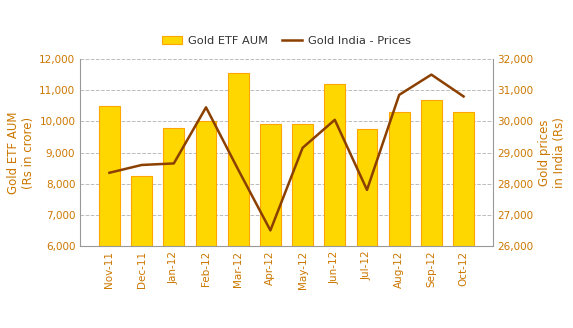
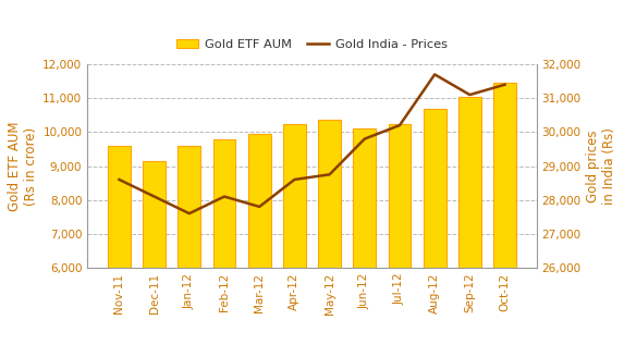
Gold ETF AUM/Nov-11: 10,500 -> 9,600
Gold India - Prices/Nov-11: 28,350 -> 28,600
Gold ETF AUM/Dec-11: 8,250 -> 9,150
Gold India - Prices/Dec-11: 28,600 -> 28,100
Gold ETF AUM/Jan-12: 9,800 -> 9,600
Gold India - Prices/Jan-12: 28,650 -> 27,600
Gold ETF AUM/Feb-12: 10,000 -> 9,800
Gold India - Prices/Feb-12: 30,450 -> 28,100
Gold ETF AUM/Mar-12: 11,550 -> 9,950
Gold India - Prices/Mar-12: 28,450 -> 27,800
Gold ETF AUM/Apr-12: 9,900 -> 10,250
Gold India - Prices/Apr-12: 26,500 -> 28,600
Gold ETF AUM/May-12: 9,900 -> 10,350
Gold India - Prices/May-12: 29,150 -> 28,750
Gold ETF AUM/Jun-12: 11,200 -> 10,100
Gold India - Prices/Jun-12: 30,050 -> 29,800
Gold ETF AUM/Jul-12: 9,750 -> 10,250
Gold India - Prices/Jul-12: 27,800 -> 30,200
Gold ETF AUM/Aug-12: 10,300 -> 10,700
Gold India - Prices/Aug-12: 30,850 -> 31,700
Gold ETF AUM/Sep-12: 10,700 -> 11,050
Gold India - Prices/Sep-12: 31,500 -> 31,100
Gold ETF AUM/Oct-12: 10,300 -> 11,450
Gold India - Prices/Oct-12: 30,800 -> 31,400
